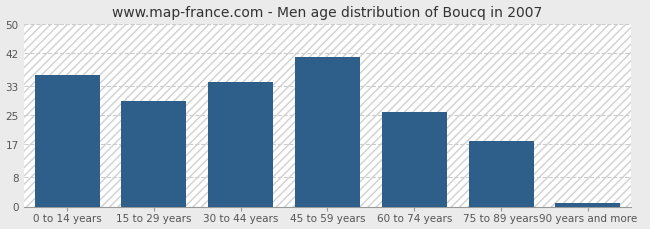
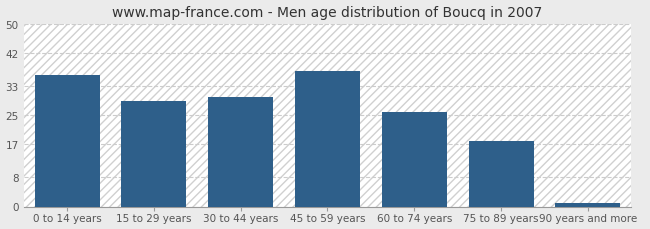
30 to 44 years: 34 -> 30
45 to 59 years: 41 -> 37
